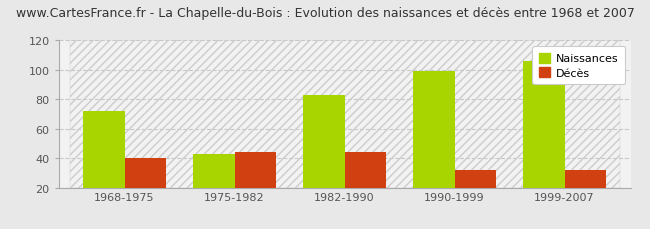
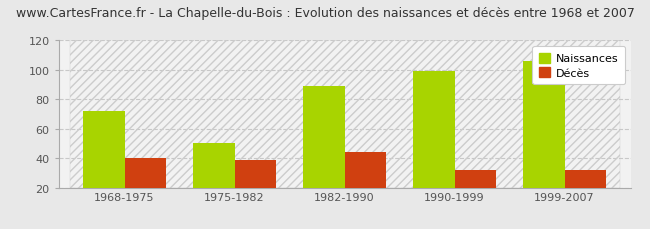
Naissances/1975-1982: 43 -> 50
Décès/1975-1982: 44 -> 39
Naissances/1982-1990: 83 -> 89
